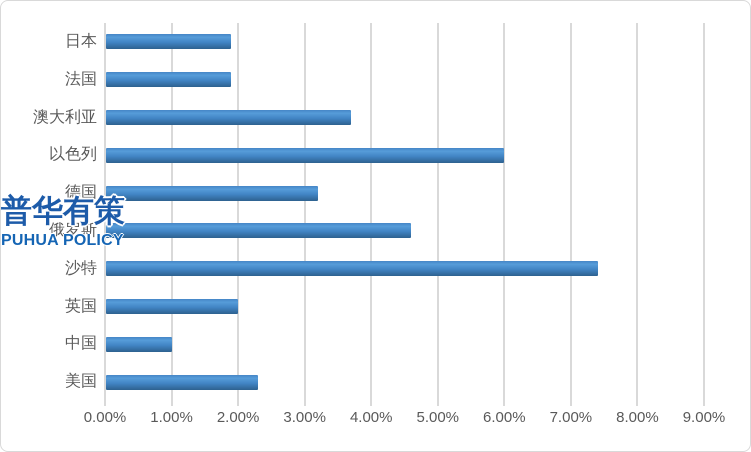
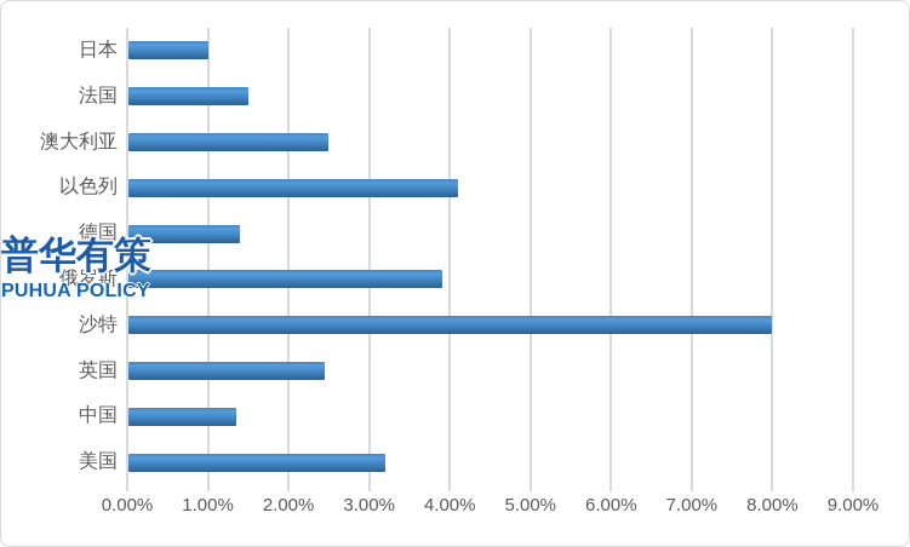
日本: 1.9% -> 1.0%
法国: 1.9% -> 1.5%
澳大利亚: 3.7% -> 2.5%
以色列: 6.0% -> 4.1%
德国: 3.2% -> 1.4%
俄罗斯: 4.6% -> 3.9%
沙特: 7.4% -> 8.0%
英国: 2.0% -> 2.5%
中国: 1.0% -> 1.4%
美国: 2.3% -> 3.2%
